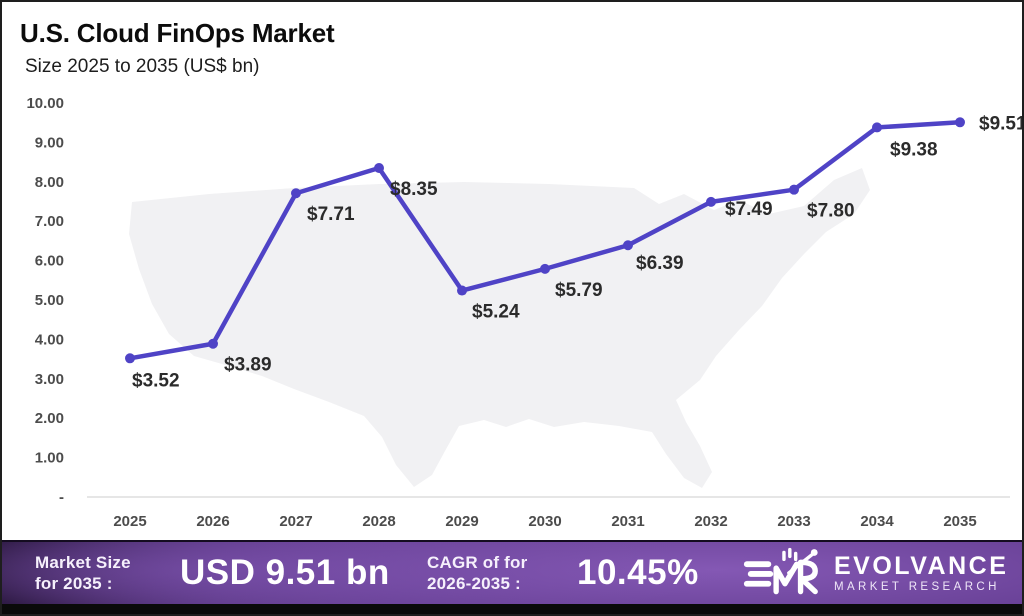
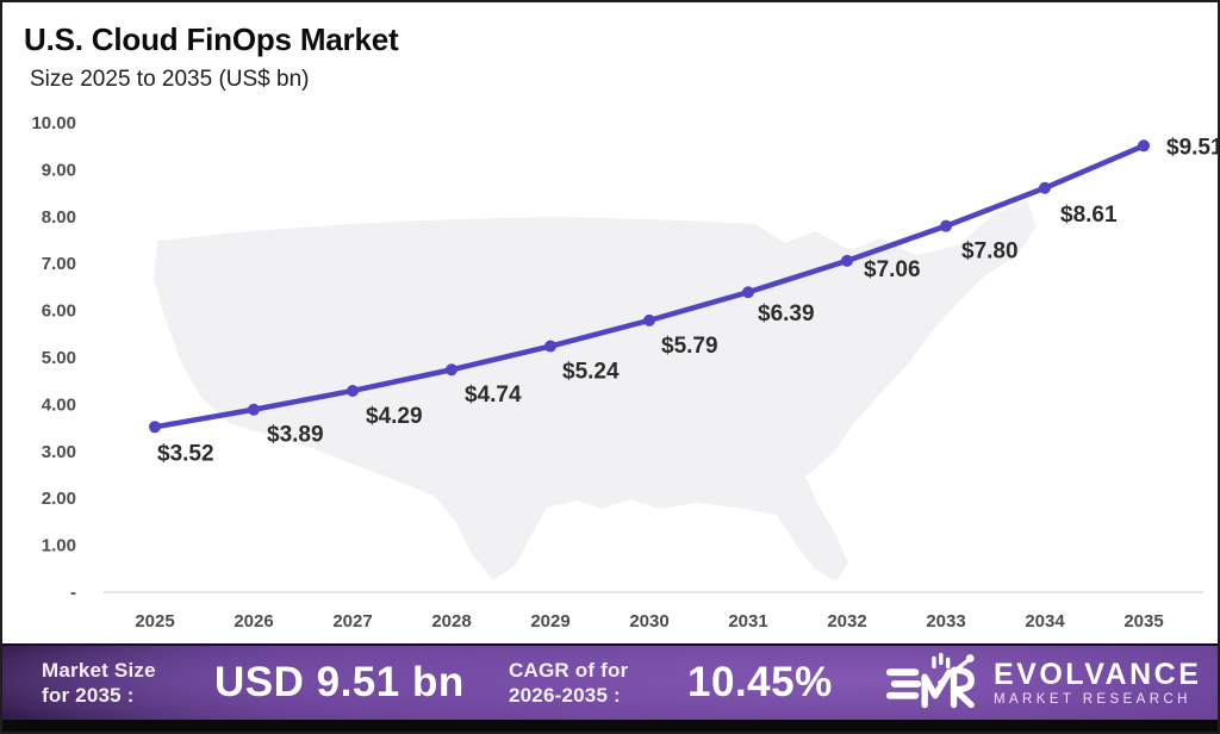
2027: $7.71 -> $4.29
2028: $8.35 -> $4.74
2032: $7.49 -> $7.06
2034: $9.38 -> $8.61
